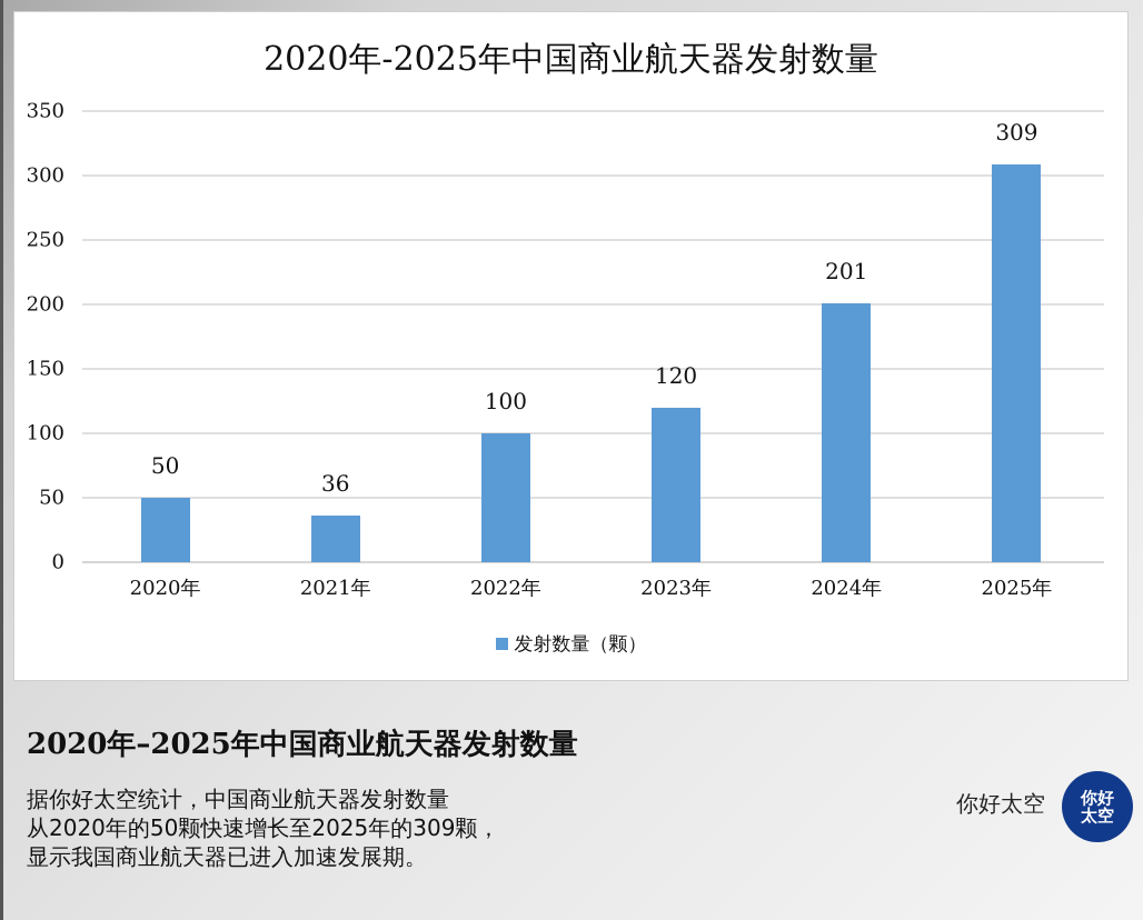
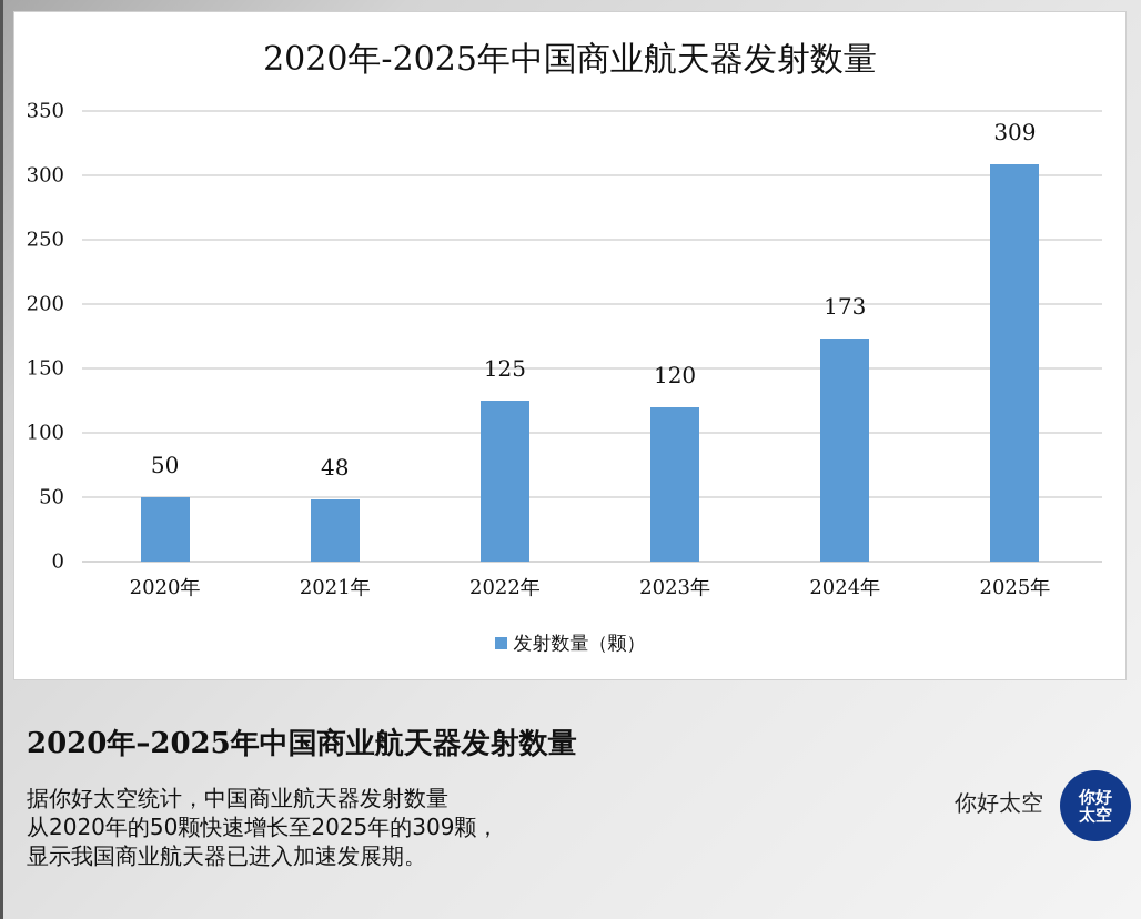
2021年: 36 -> 48
2022年: 100 -> 125
2024年: 201 -> 173
